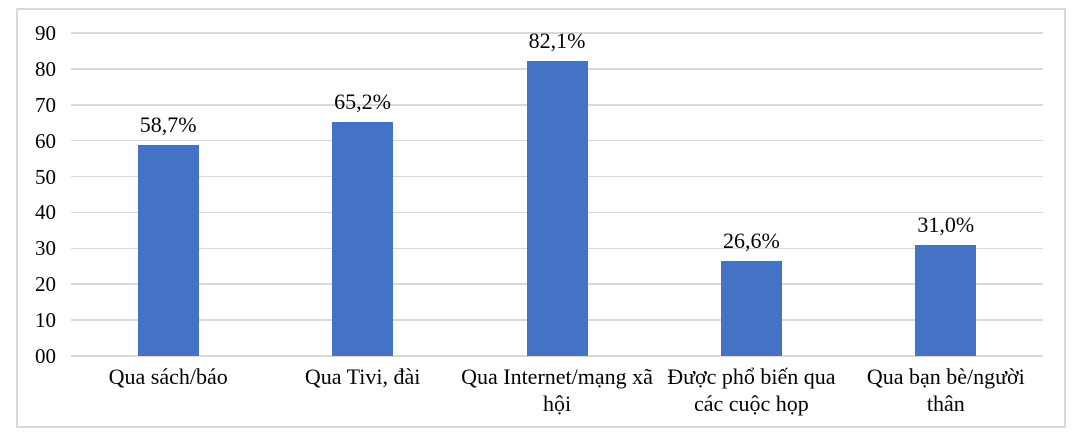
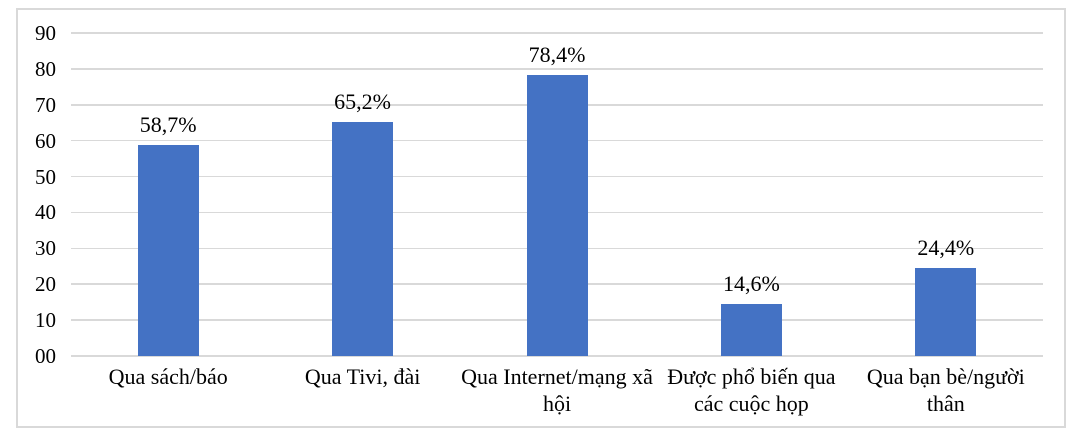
Qua Internet/mạng xã hội: 82,1% -> 78,4%
Được phổ biến qua các cuộc họp: 26,6% -> 14,6%
Qua bạn bè/người thân: 31,0% -> 24,4%
